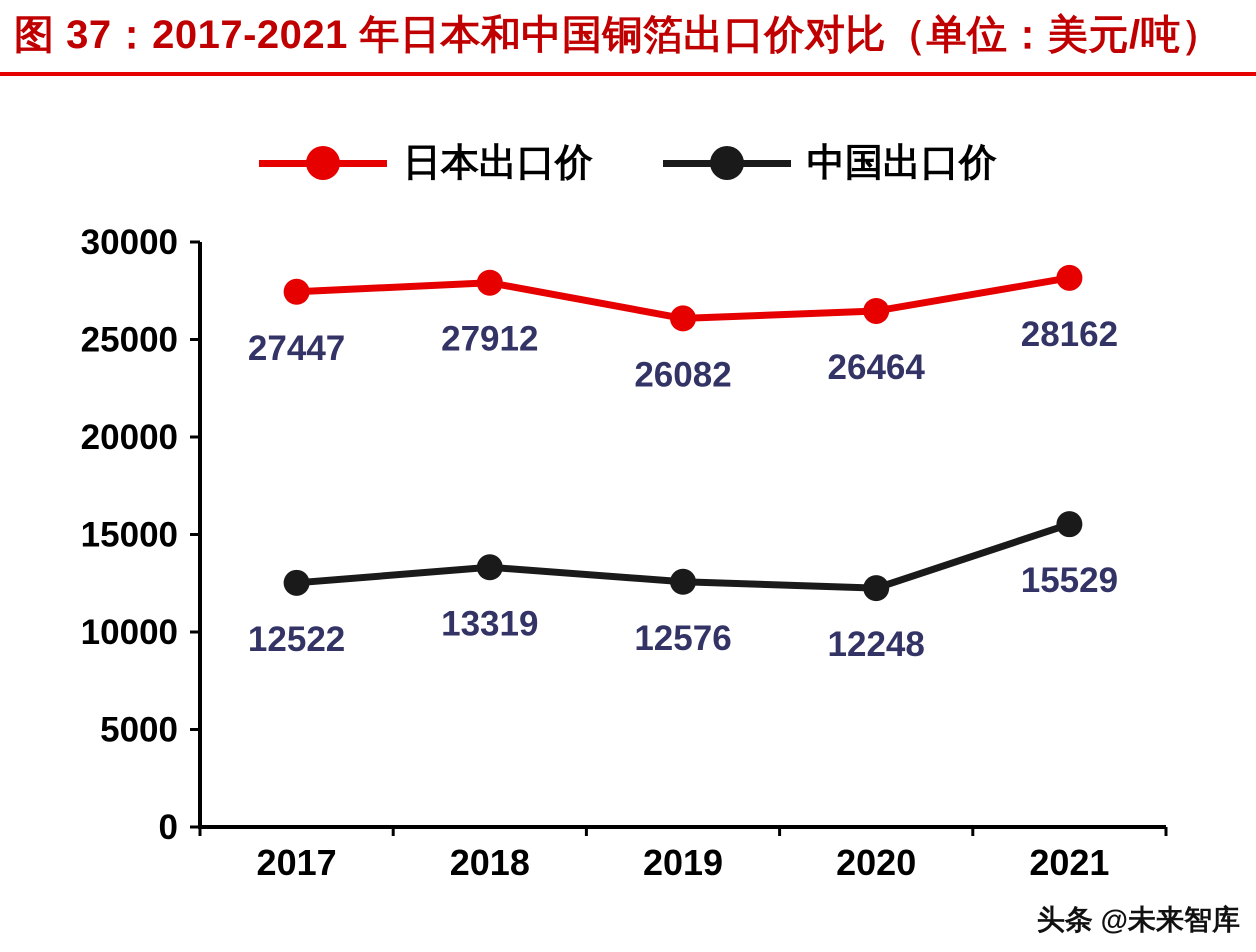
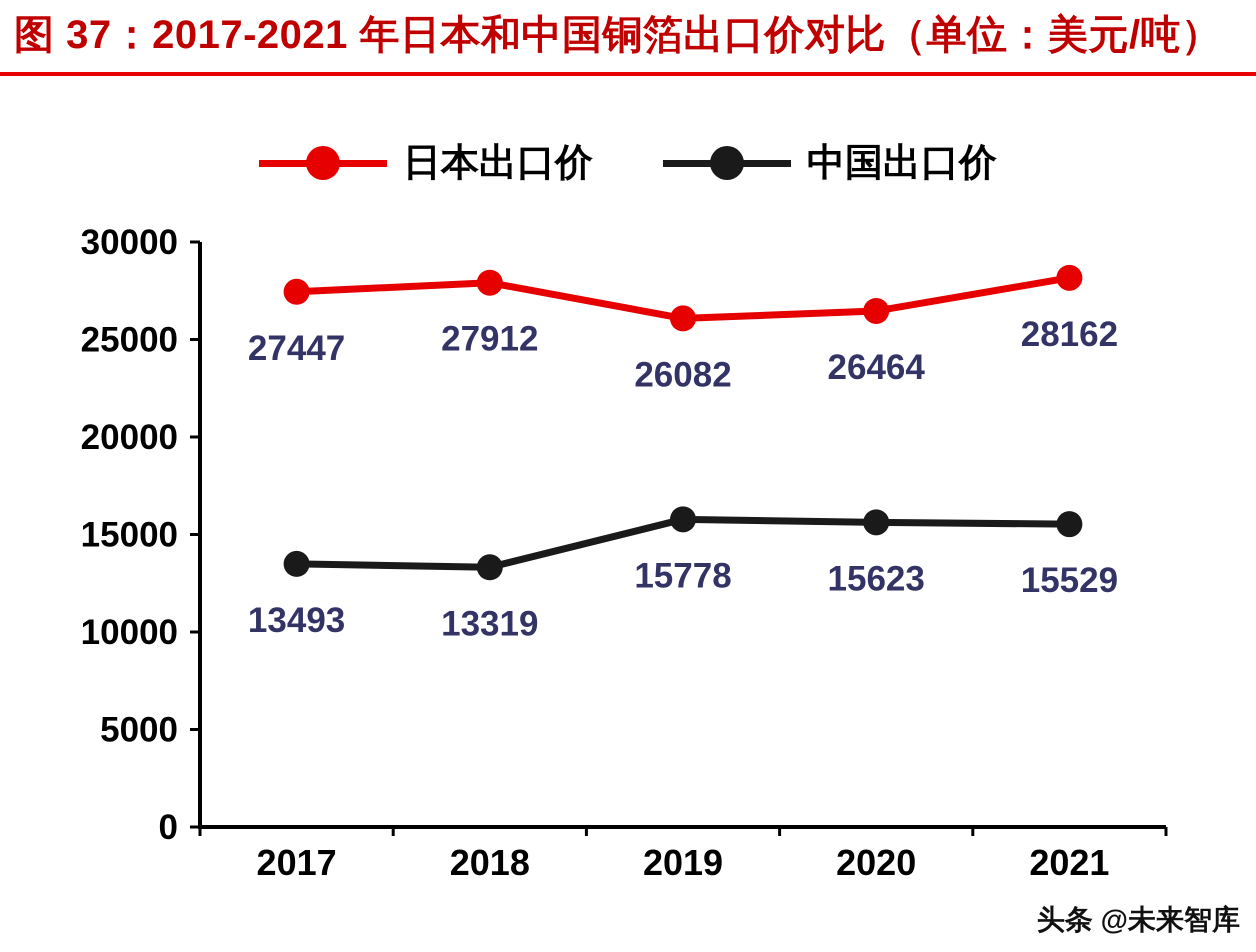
中国出口价/2017: 12522 -> 13493
中国出口价/2019: 12576 -> 15778
中国出口价/2020: 12248 -> 15623
